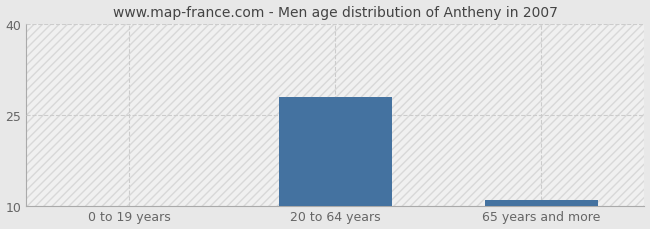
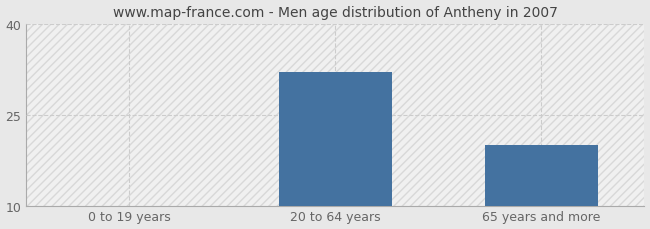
20 to 64 years: 28 -> 32
65 years and more: 11 -> 20
